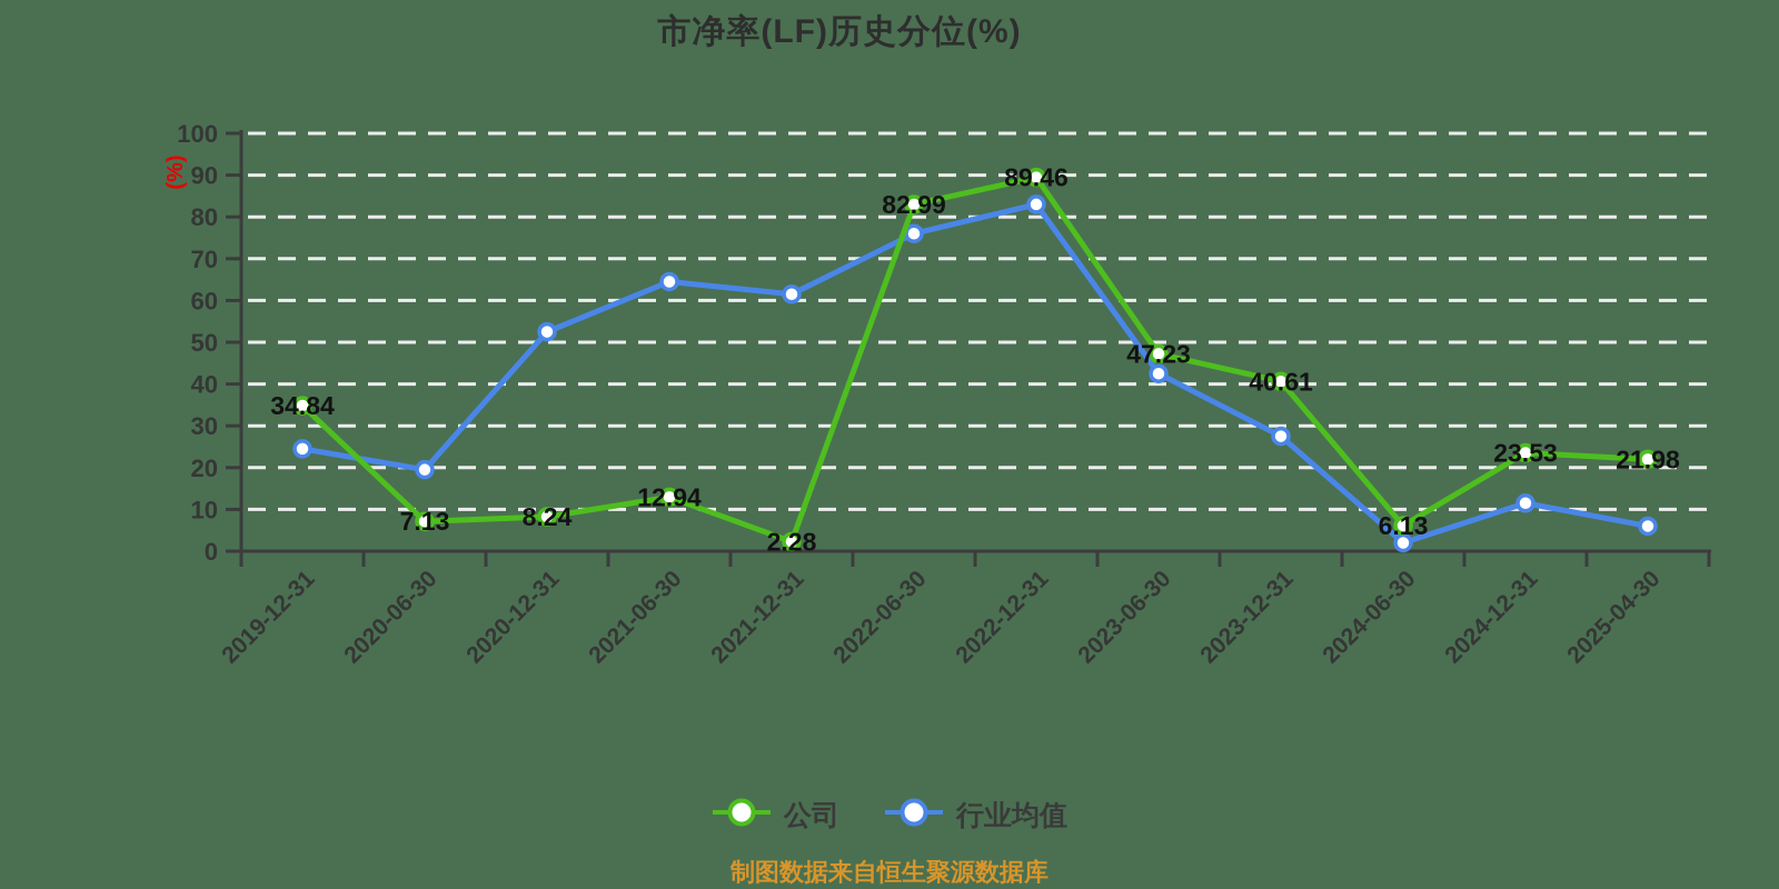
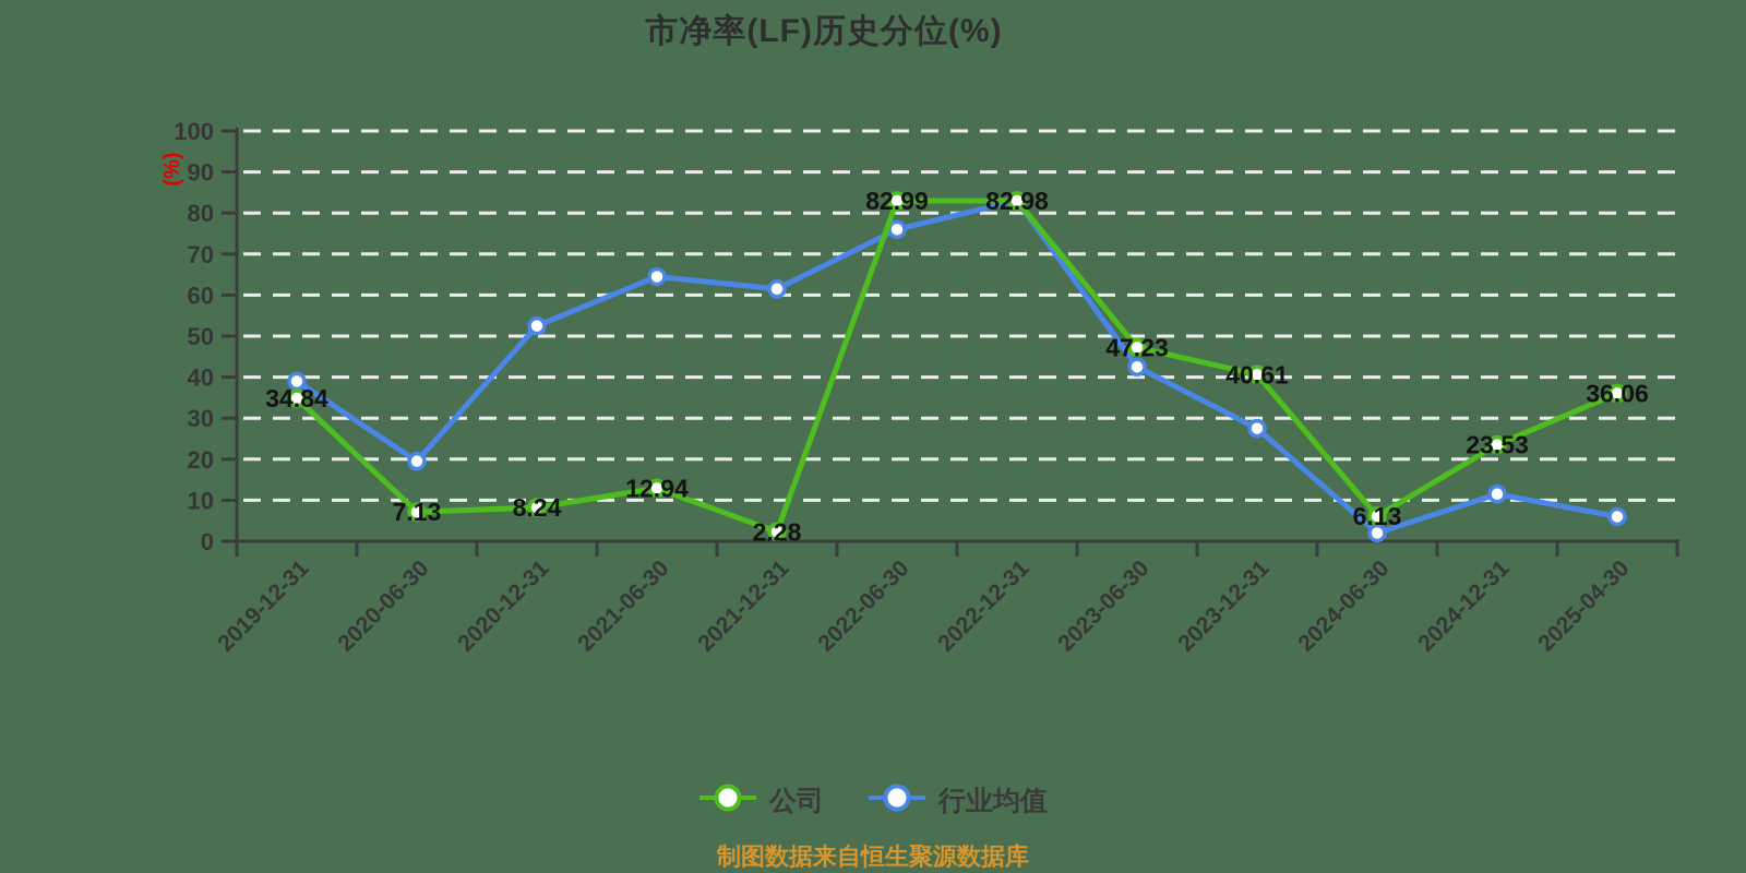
行业均值/2019-12-31: 24 -> 39
公司/2022-12-31: 89.46 -> 82.98
公司/2025-04-30: 21.98 -> 36.06
